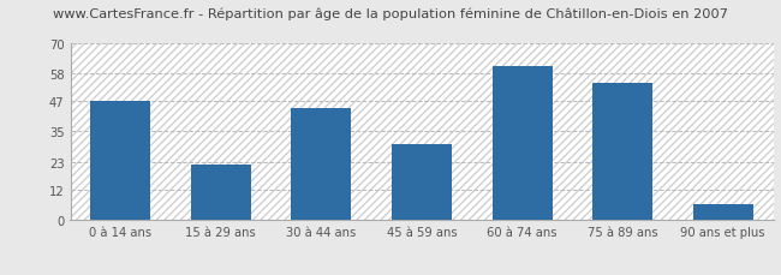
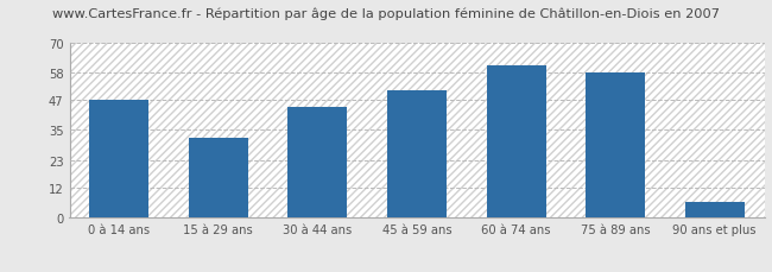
15 à 29 ans: 22 -> 32
45 à 59 ans: 30 -> 51
75 à 89 ans: 54 -> 58
